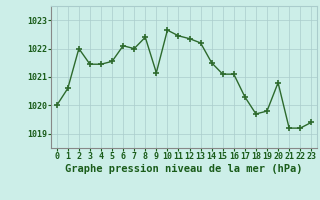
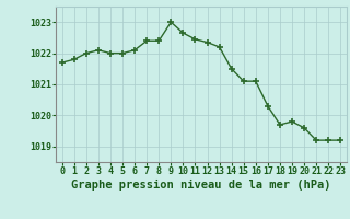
0: 1020.00 -> 1021.70
1: 1020.60 -> 1021.80
3: 1021.45 -> 1022.10
4: 1021.45 -> 1022.00
5: 1021.55 -> 1022.00
7: 1022.00 -> 1022.40
9: 1021.15 -> 1023.00
20: 1020.80 -> 1019.60
23: 1019.40 -> 1019.20
